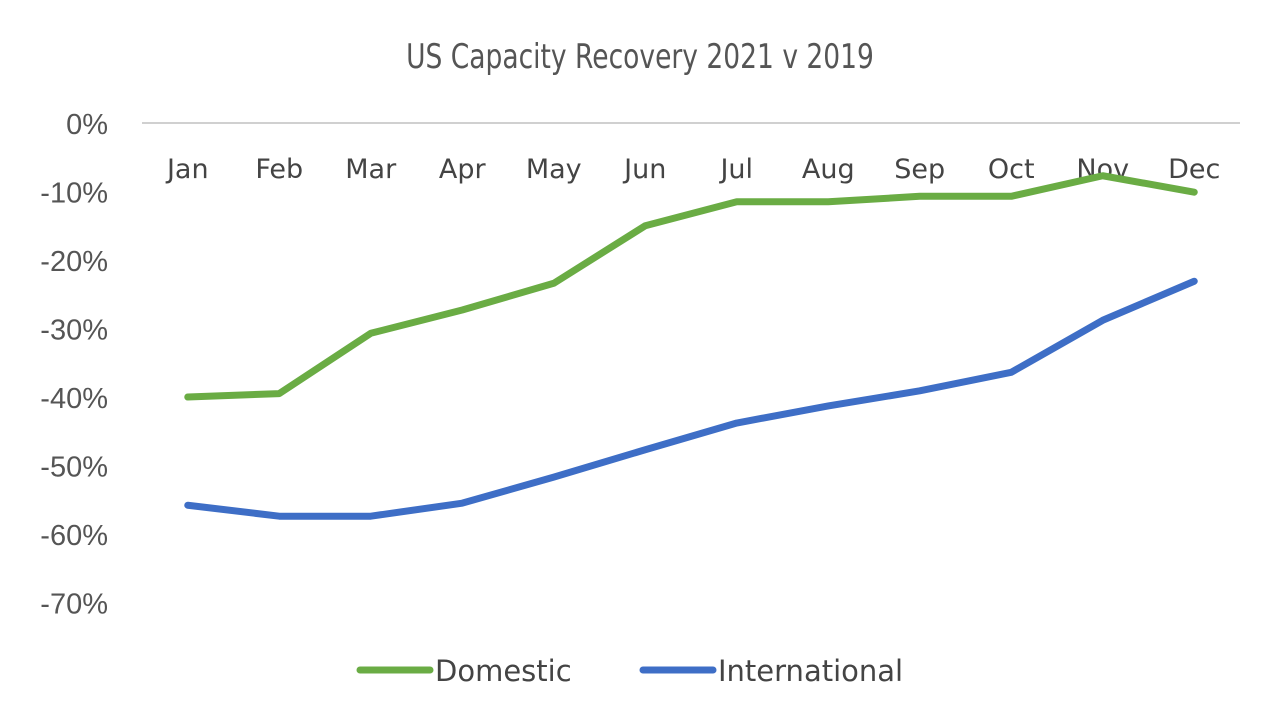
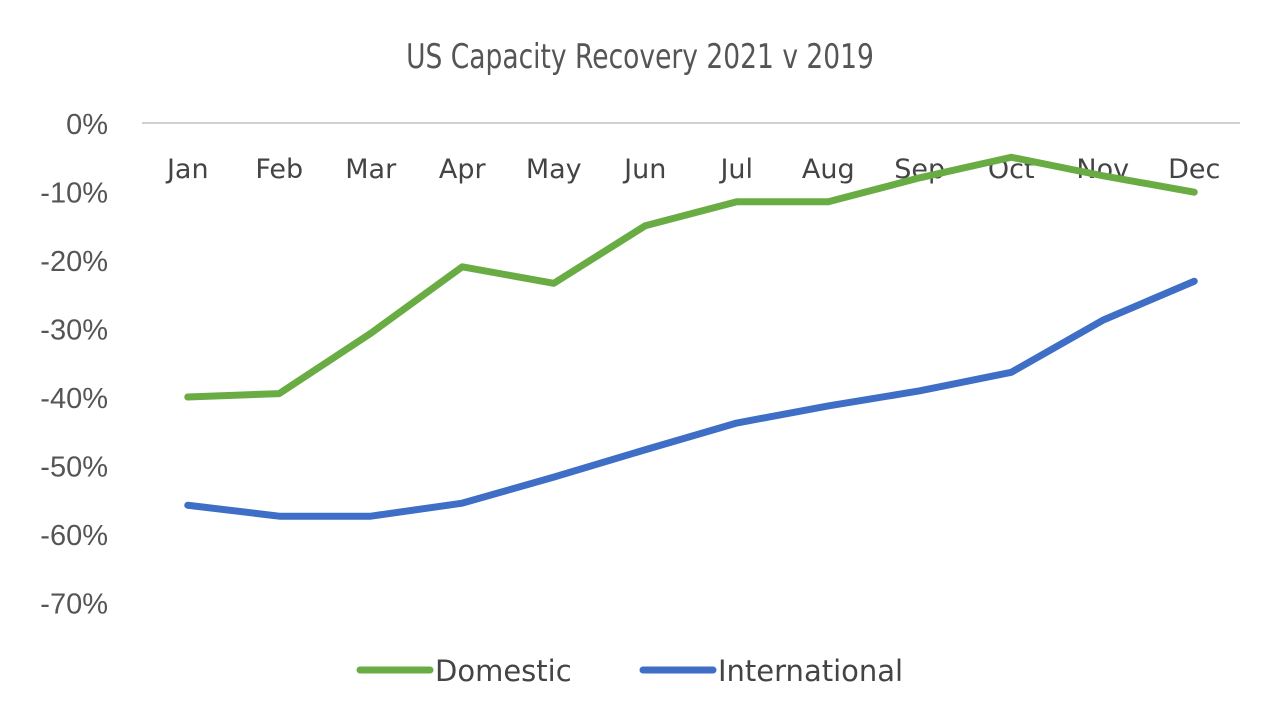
Domestic/Apr: -27% -> -21%
Domestic/Sep: -11% -> -8%
Domestic/Oct: -11% -> -5%
